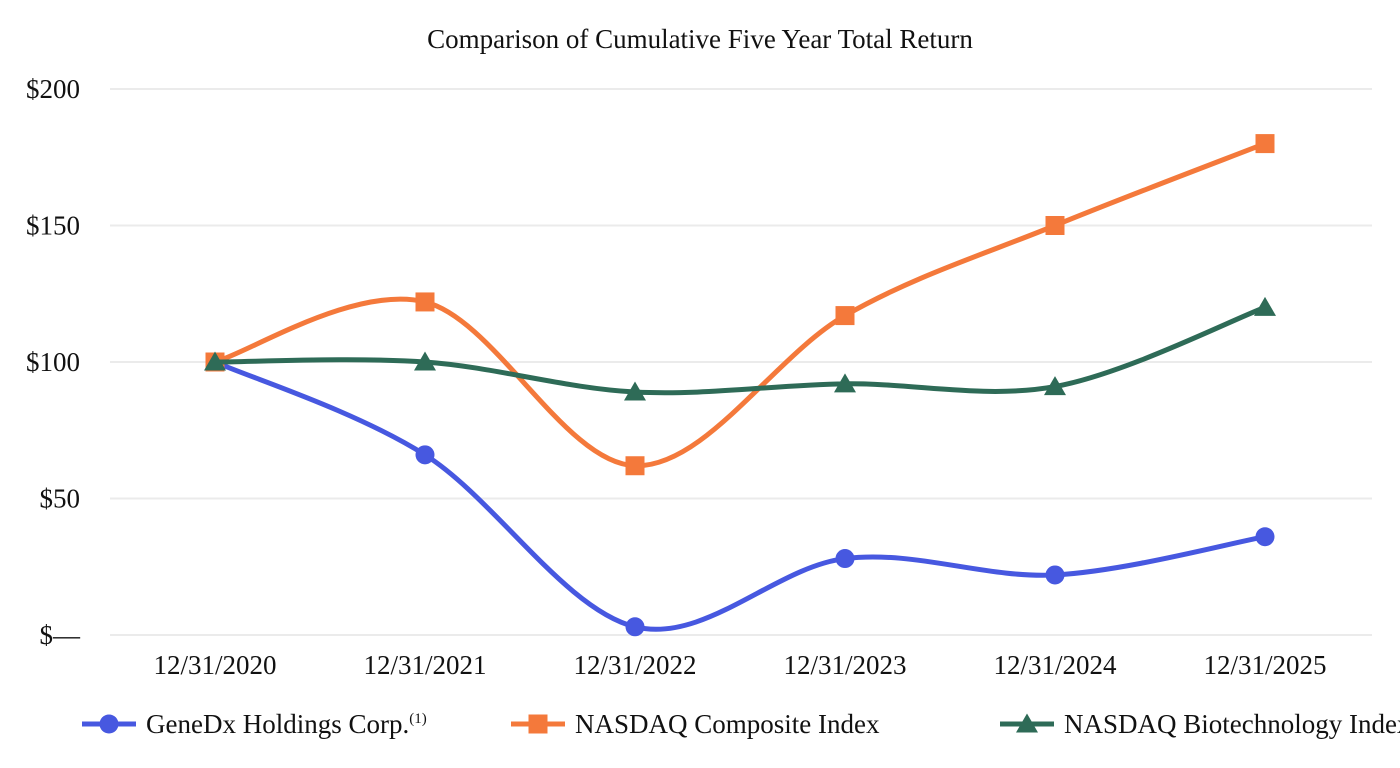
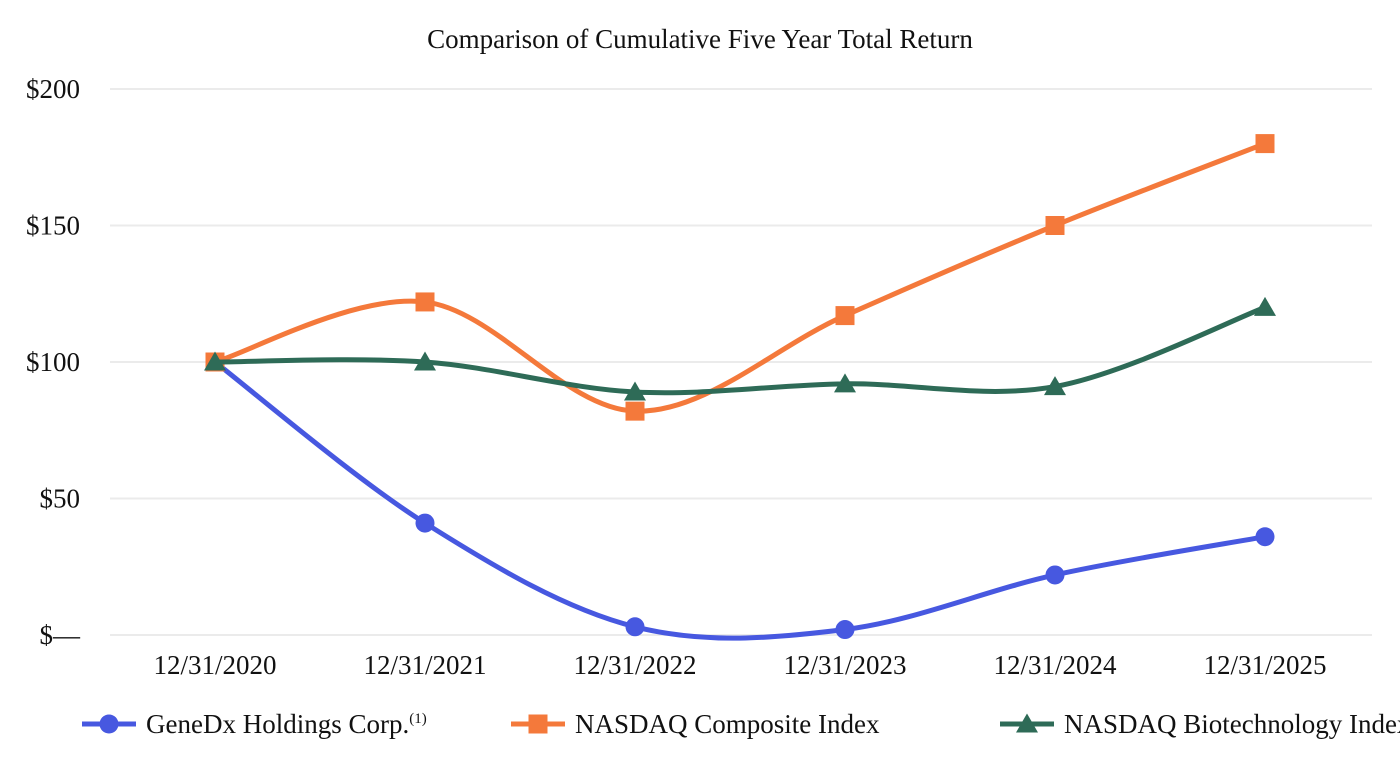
GeneDx Holdings Corp./12/31/2021: $66 -> $41
NASDAQ Composite Index/12/31/2022: $62 -> $82
GeneDx Holdings Corp./12/31/2023: $28 -> $2
